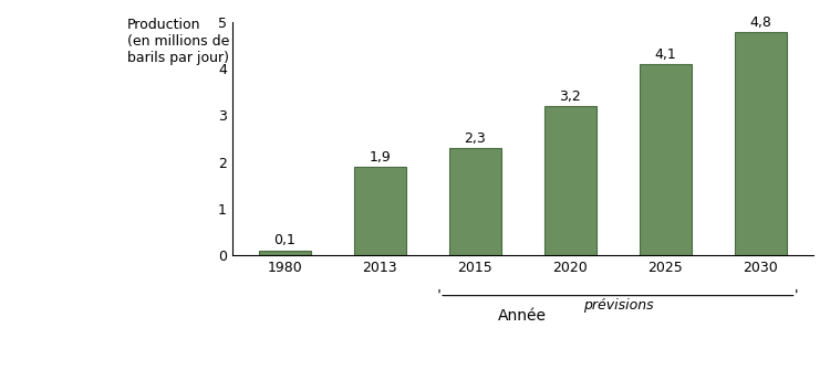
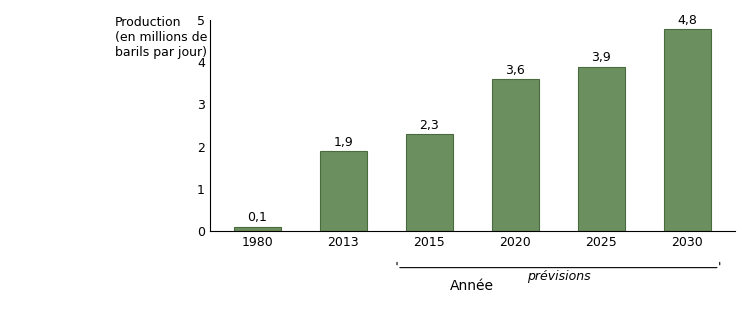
2020: 3,2 -> 3,6
2025: 4,1 -> 3,9
